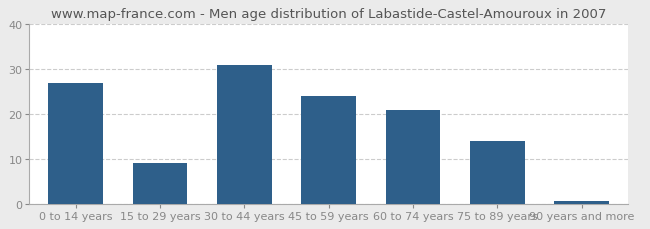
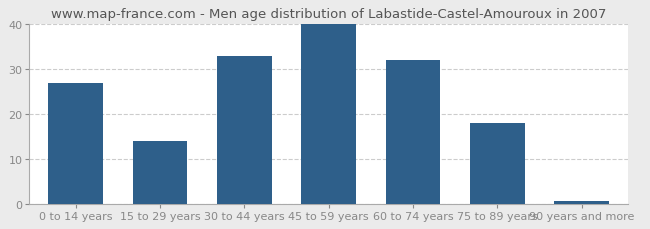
15 to 29 years: 9.0 -> 14.0
30 to 44 years: 31.0 -> 33.0
45 to 59 years: 24.0 -> 40.0
60 to 74 years: 21.0 -> 32.0
75 to 89 years: 14.0 -> 18.0
